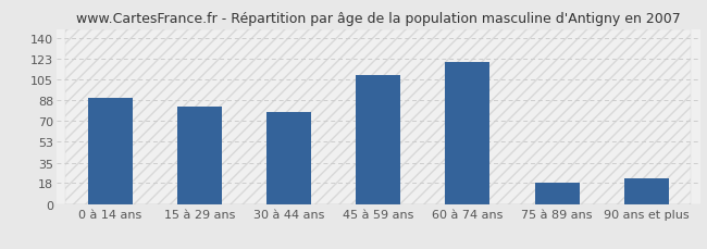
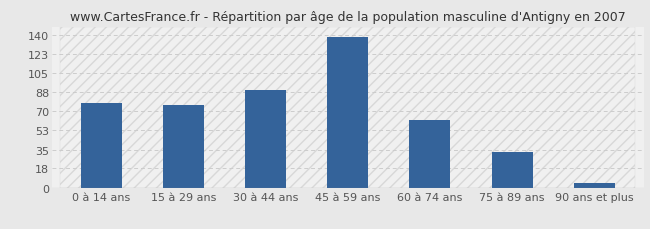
0 à 14 ans: 90 -> 78
15 à 29 ans: 82 -> 76
30 à 44 ans: 78 -> 90
45 à 59 ans: 109 -> 138
60 à 74 ans: 120 -> 62
75 à 89 ans: 18 -> 33
90 ans et plus: 22 -> 4
